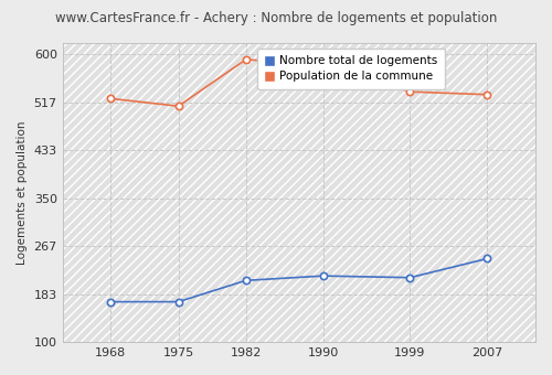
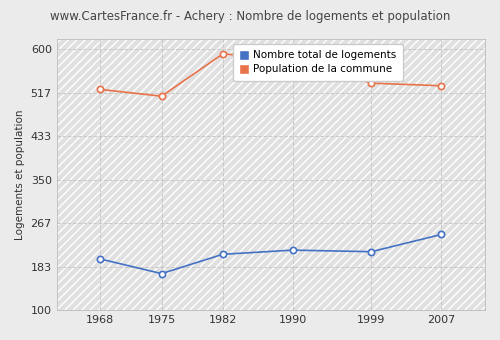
Nombre total de logements/1968: 170 -> 198
